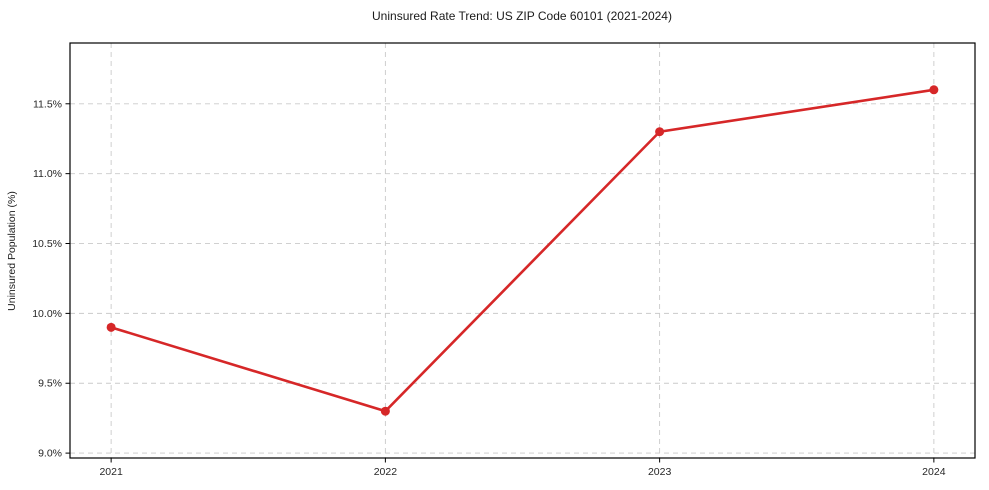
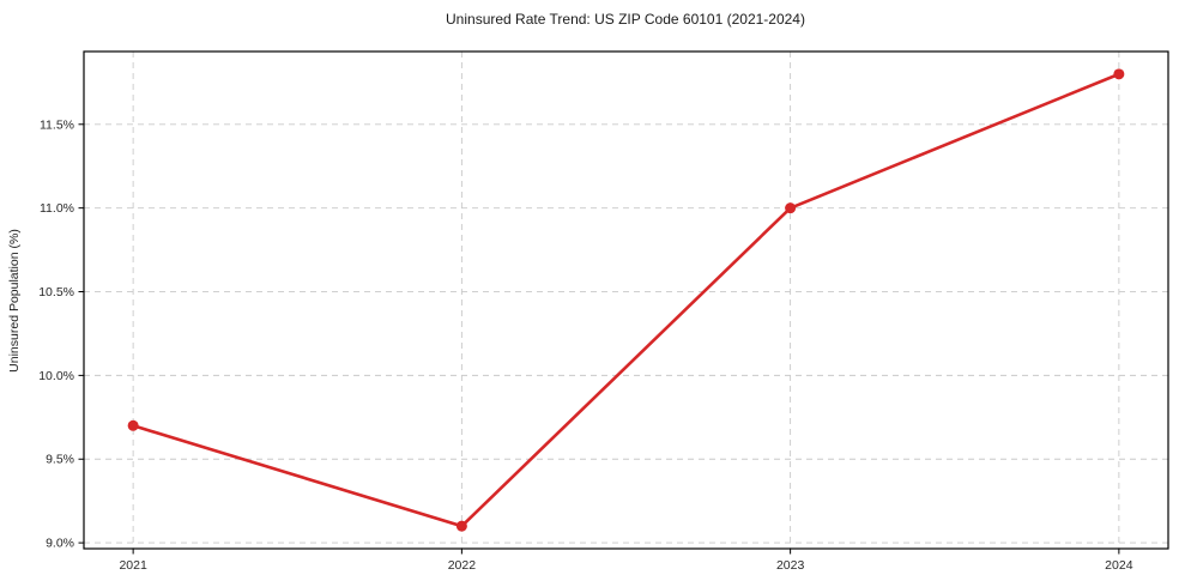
2021: 9.9% -> 9.7%
2022: 9.3% -> 9.1%
2023: 11.3% -> 11.0%
2024: 11.6% -> 11.8%
